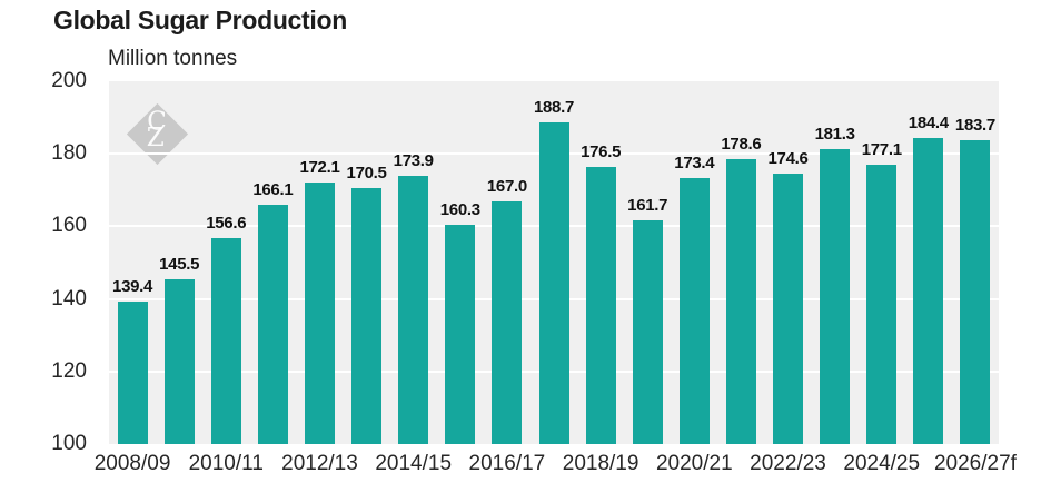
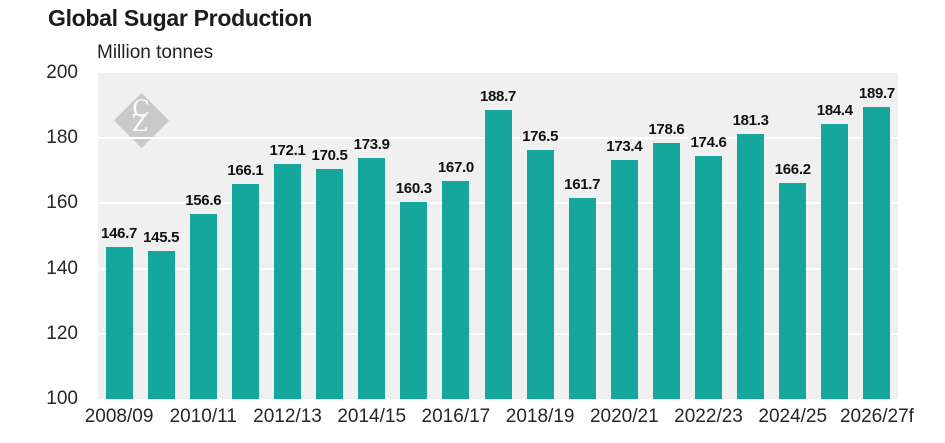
2008/09: 139.4 -> 146.7
2024/25: 177.1 -> 166.2
2026/27f: 183.7 -> 189.7
